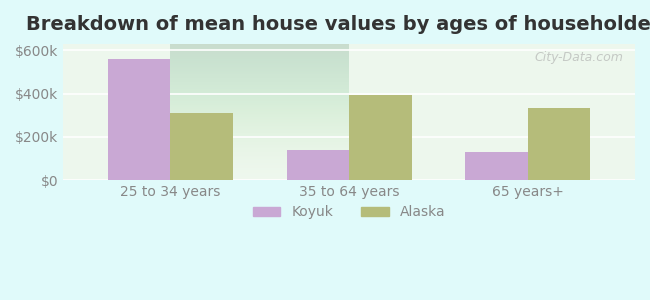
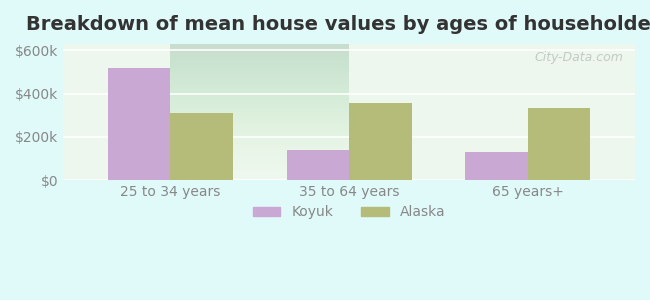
Koyuk/25 to 34 years: $560k -> $520k
Alaska/35 to 64 years: $395k -> $355k
